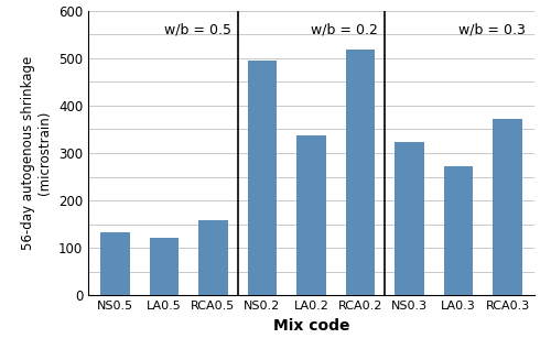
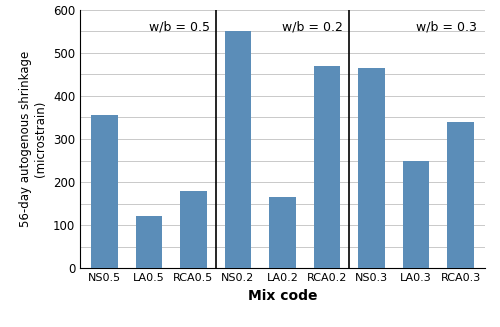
NS0.5: 132 -> 355
RCA0.5: 158 -> 180
NS0.2: 496 -> 550
LA0.2: 337 -> 165
RCA0.2: 519 -> 470
NS0.3: 323 -> 465
LA0.3: 272 -> 250
RCA0.3: 373 -> 340
